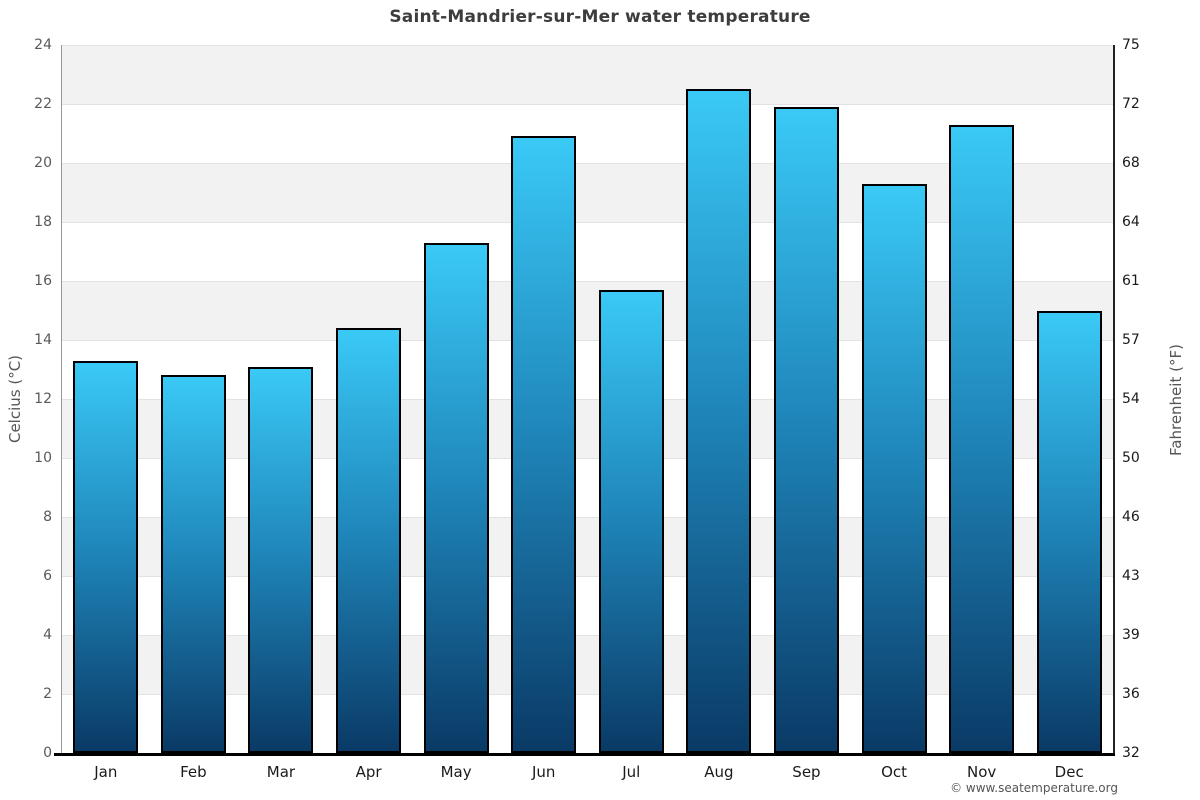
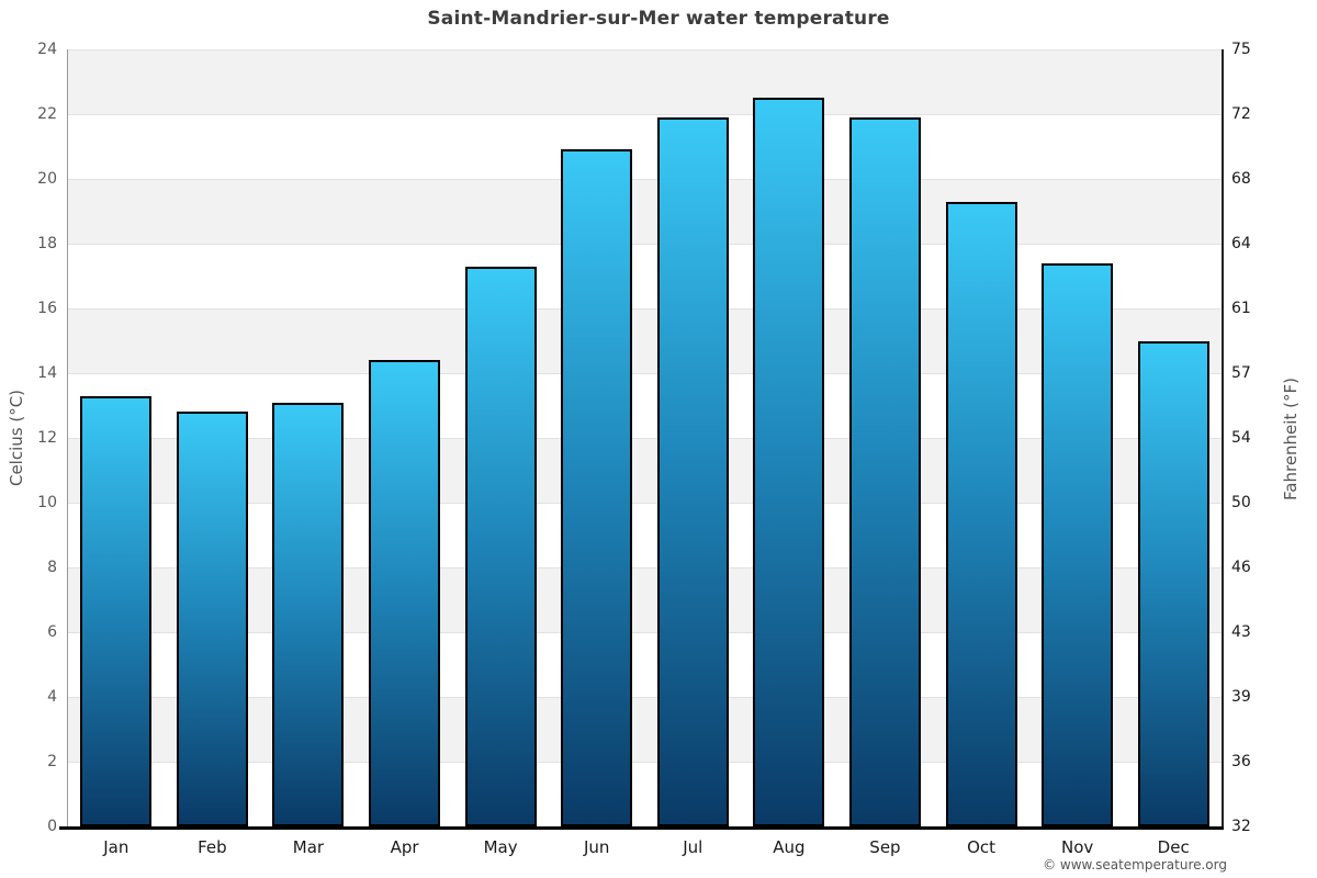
Jul: 15.7 -> 21.9
Nov: 21.3 -> 17.4
